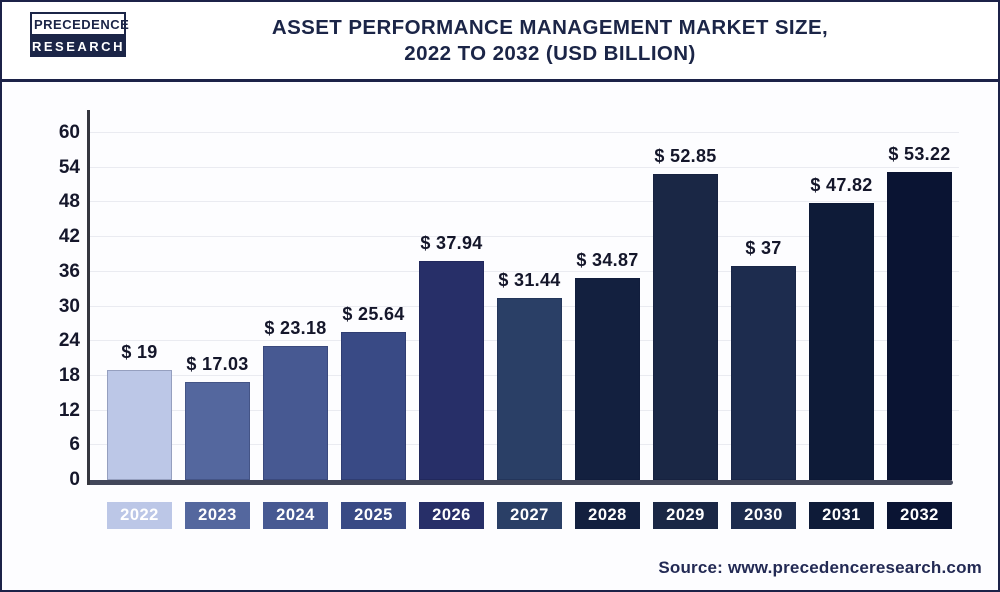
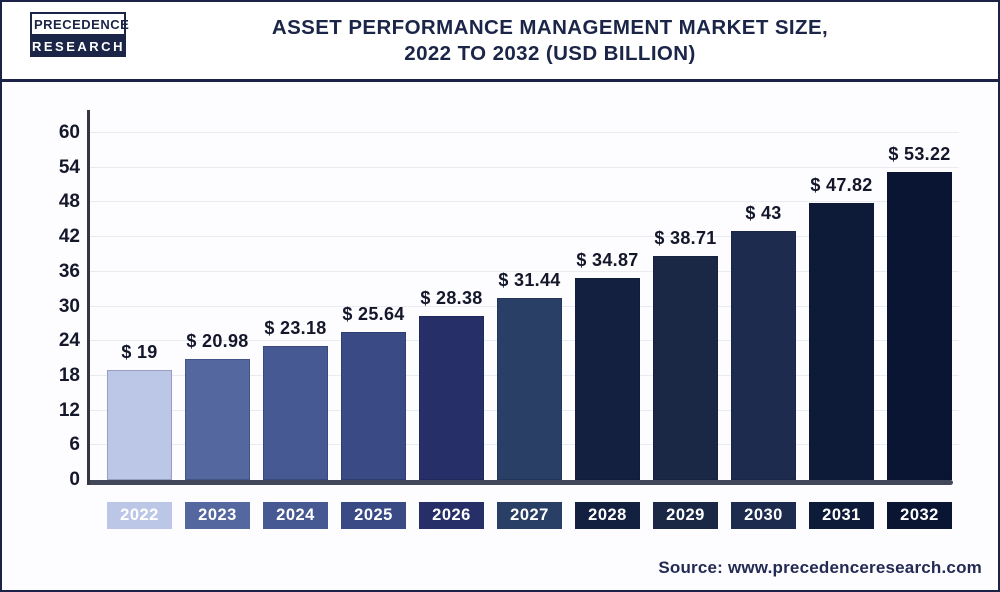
2023: 17.03 -> 20.98
2026: 37.94 -> 28.38
2029: 52.85 -> 38.71
2030: 37 -> 43
